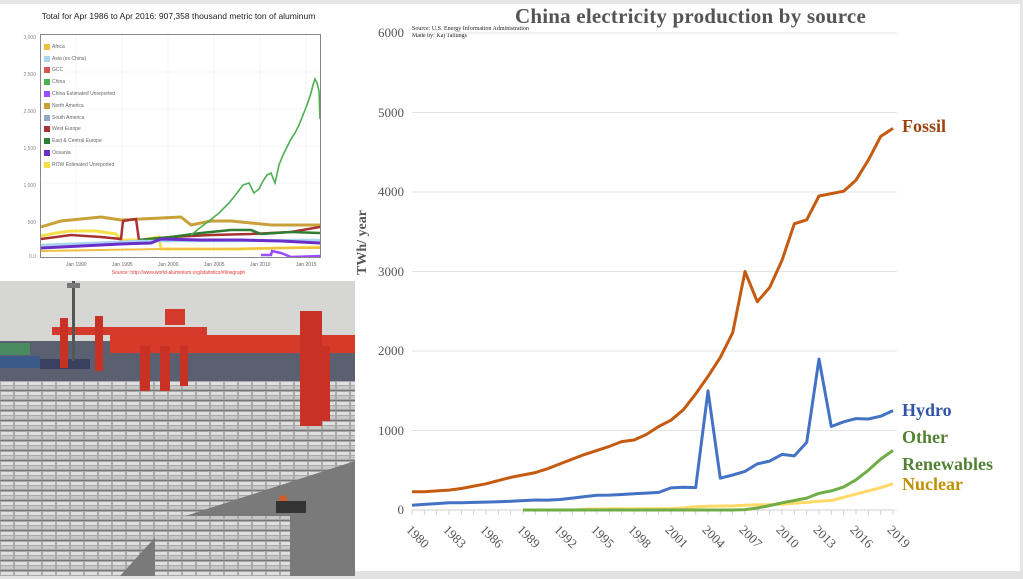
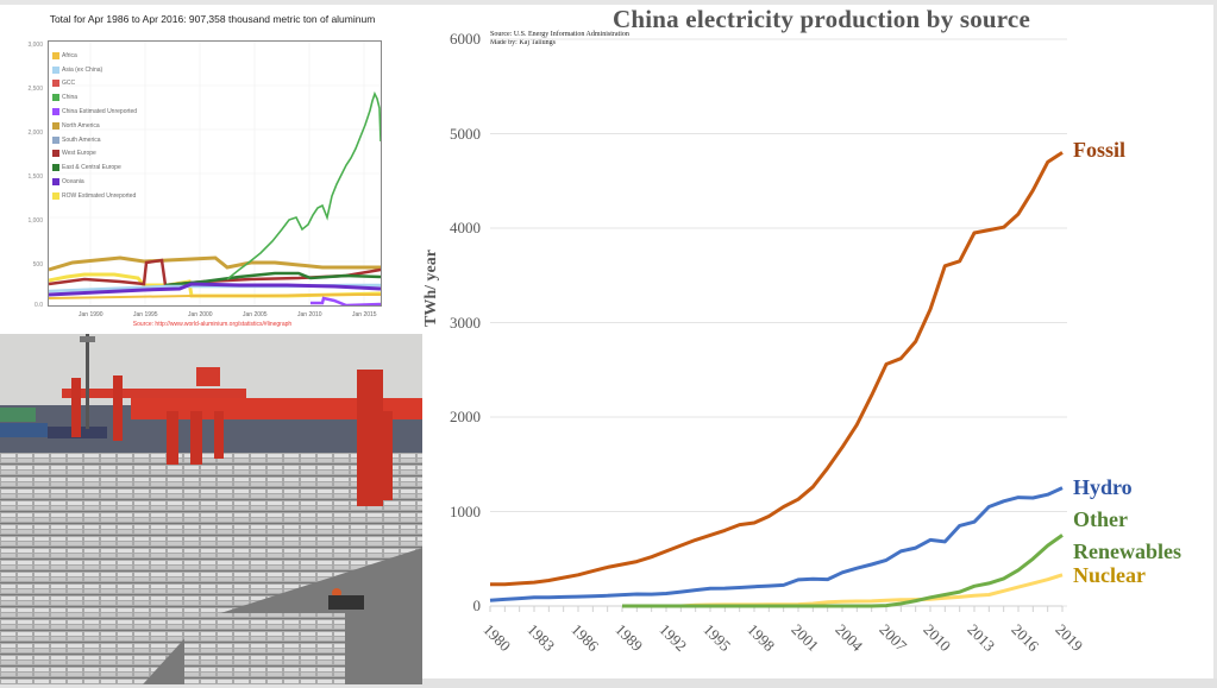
Hydro/2004: 1500 -> 400
Fossil/2007: 3000 -> 2600
Hydro/2013: 1900 -> 900
